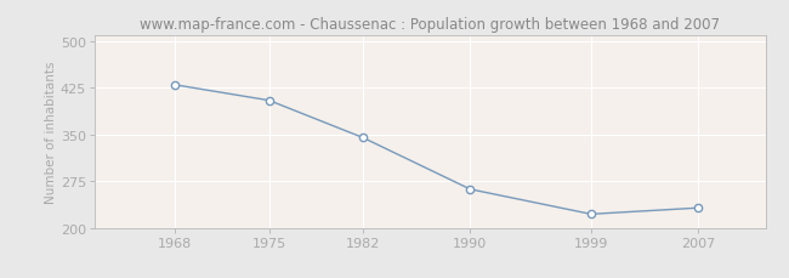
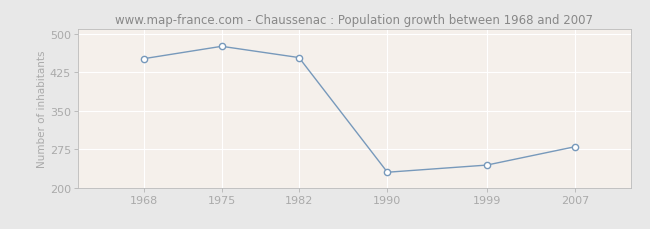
1968: 430 -> 452
1975: 405 -> 476
1982: 345 -> 454
1990: 262 -> 230
1999: 222 -> 244
2007: 232 -> 280
